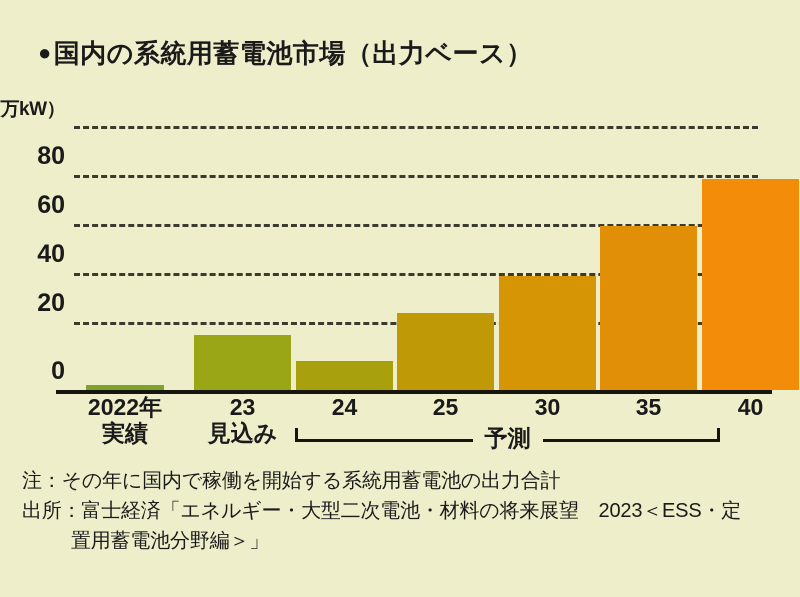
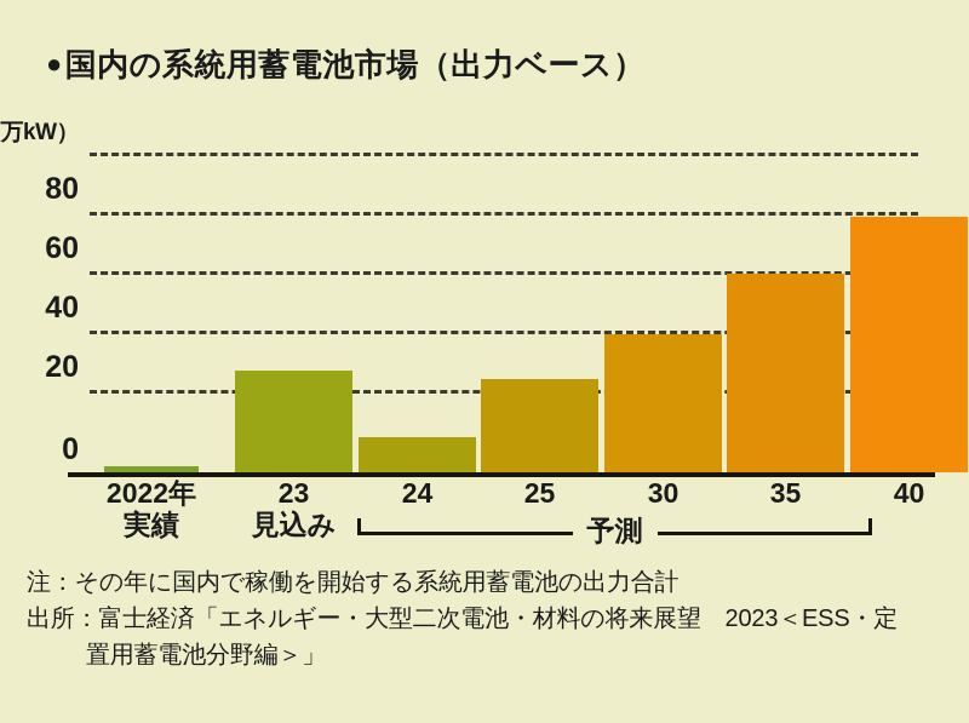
23 見込み: 21 -> 32
